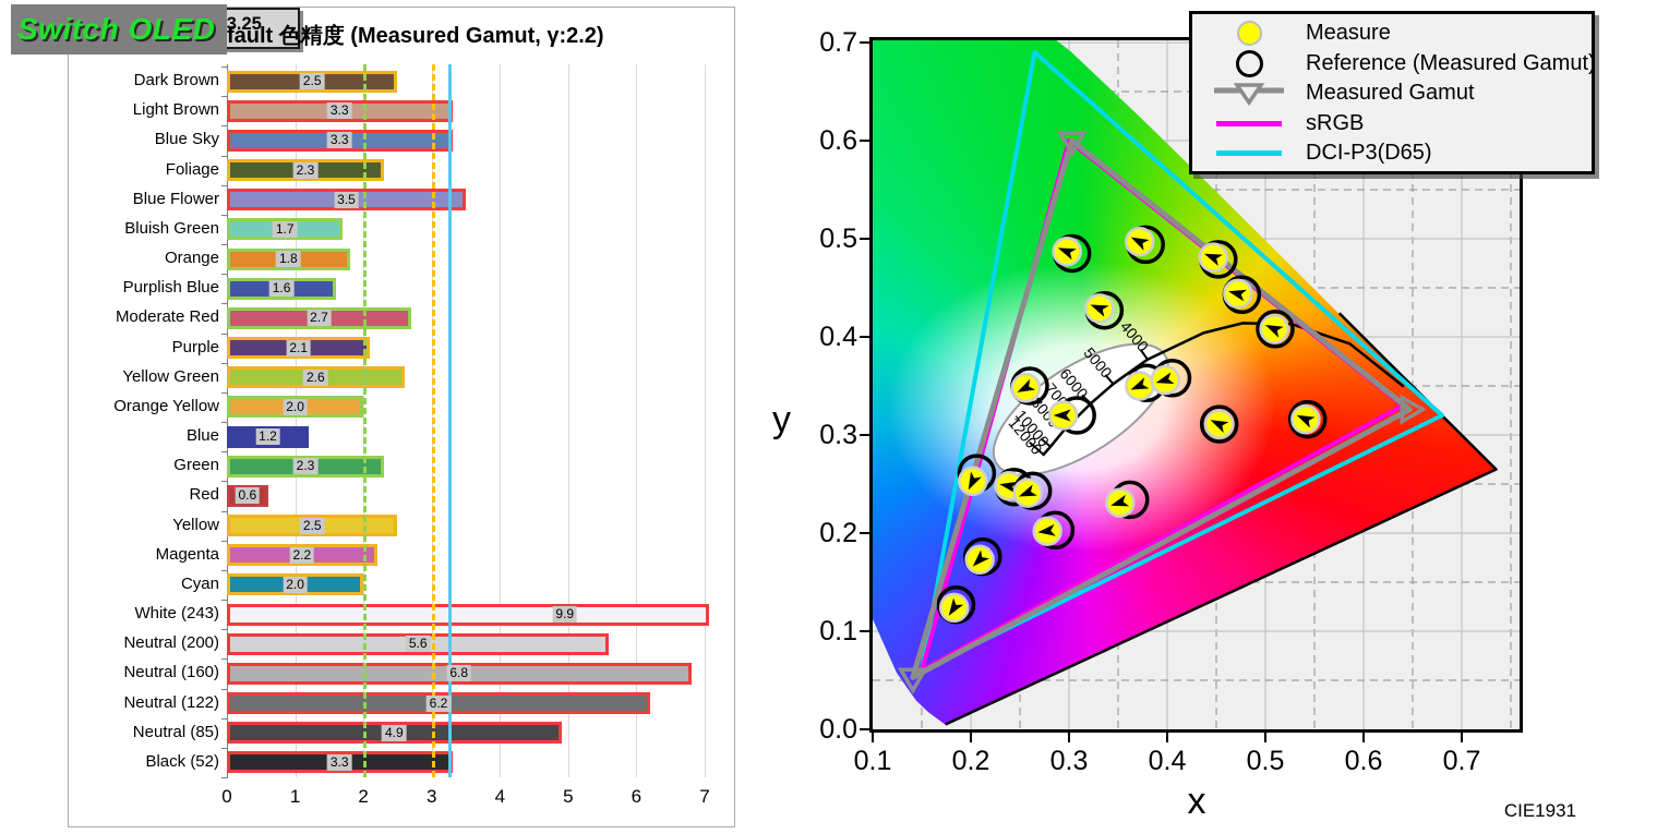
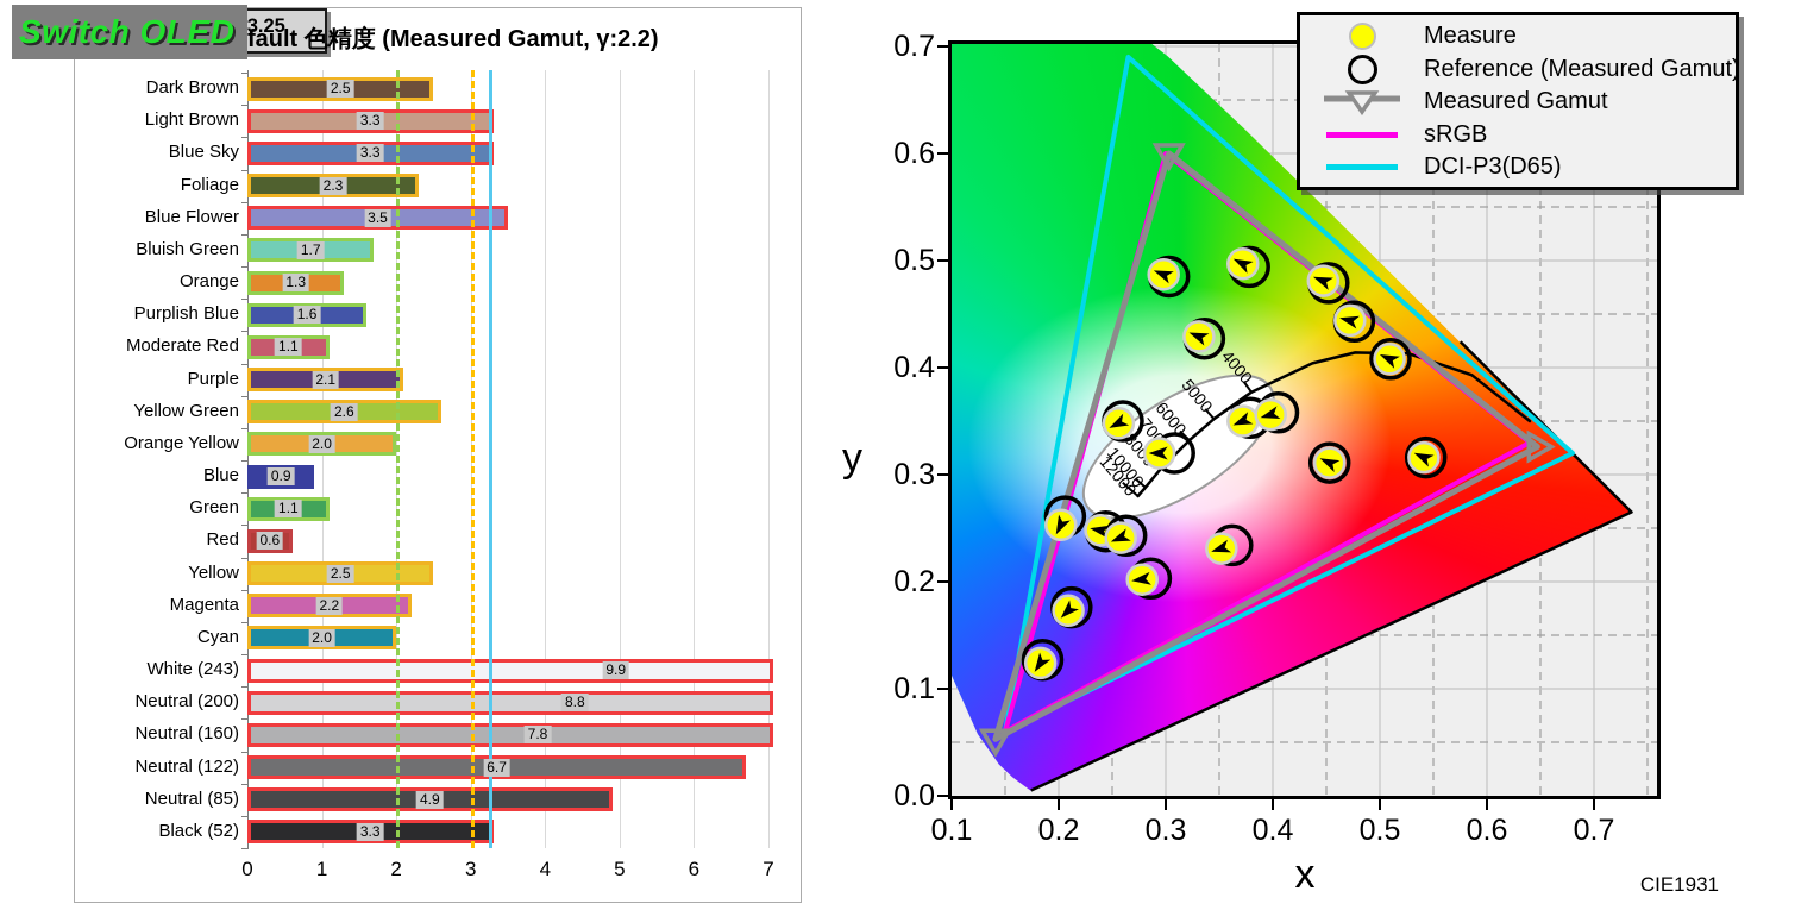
Default 色精度 (Measured Gamut, γ:2.2)/Orange: 1.8 -> 1.3
Default 色精度 (Measured Gamut, γ:2.2)/Moderate Red: 2.7 -> 1.1
Default 色精度 (Measured Gamut, γ:2.2)/Blue: 1.2 -> 0.9
Default 色精度 (Measured Gamut, γ:2.2)/Green: 2.3 -> 1.1
Default 色精度 (Measured Gamut, γ:2.2)/Neutral (200): 5.6 -> 8.8
Default 色精度 (Measured Gamut, γ:2.2)/Neutral (160): 6.8 -> 7.8
Default 色精度 (Measured Gamut, γ:2.2)/Neutral (122): 6.2 -> 6.7
